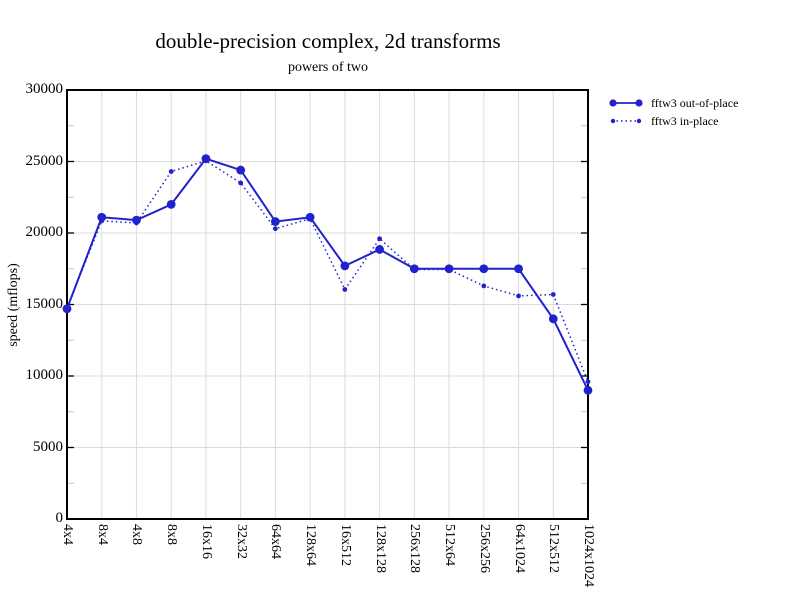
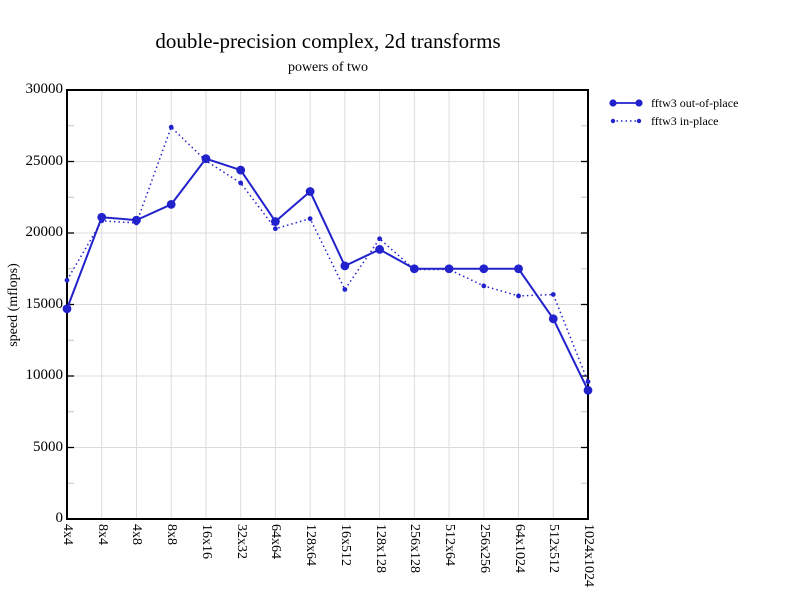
fftw3 in-place/4x4: 14800 -> 16700
fftw3 in-place/8x8: 24300 -> 27400
fftw3 out-of-place/128x64: 21100 -> 22900
